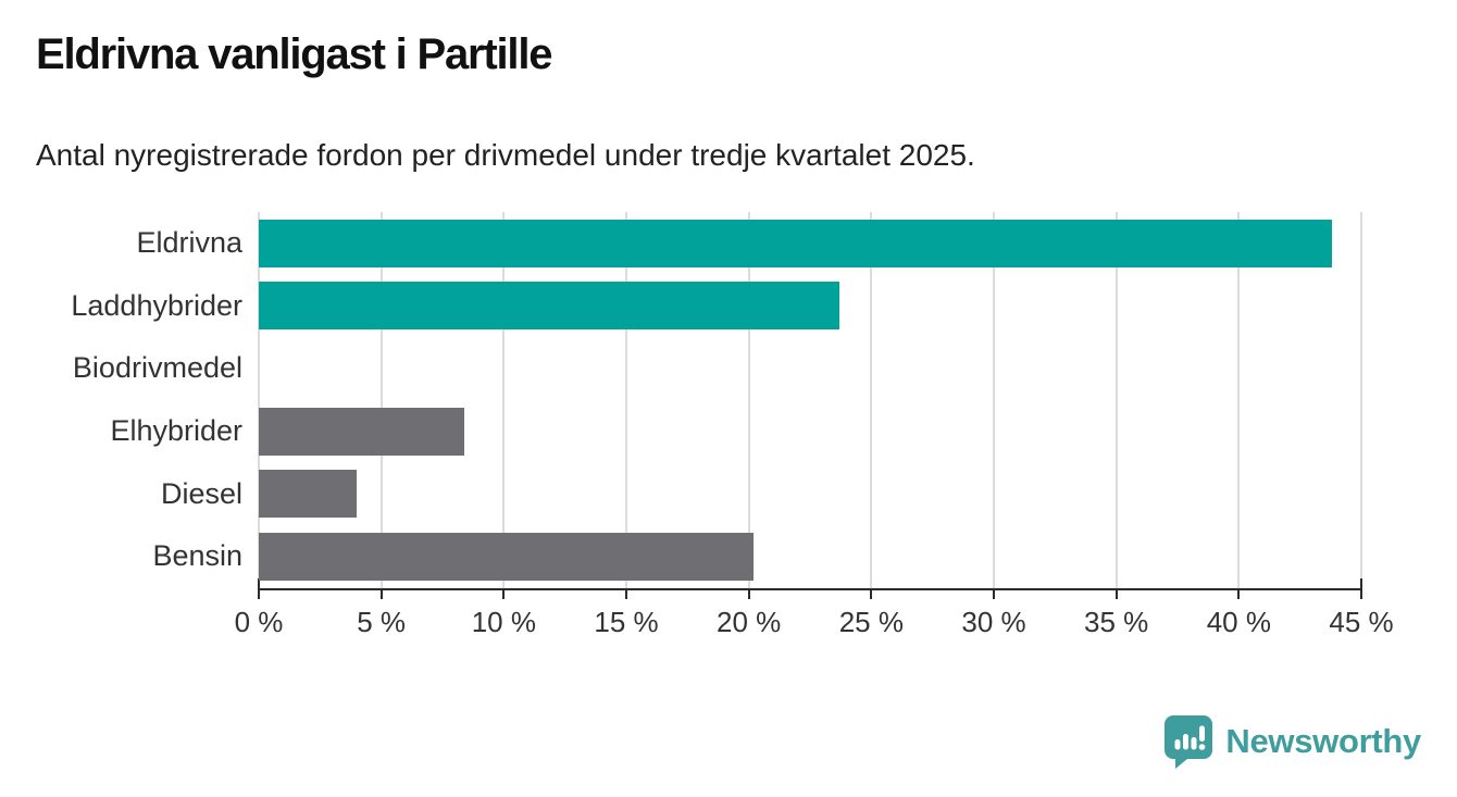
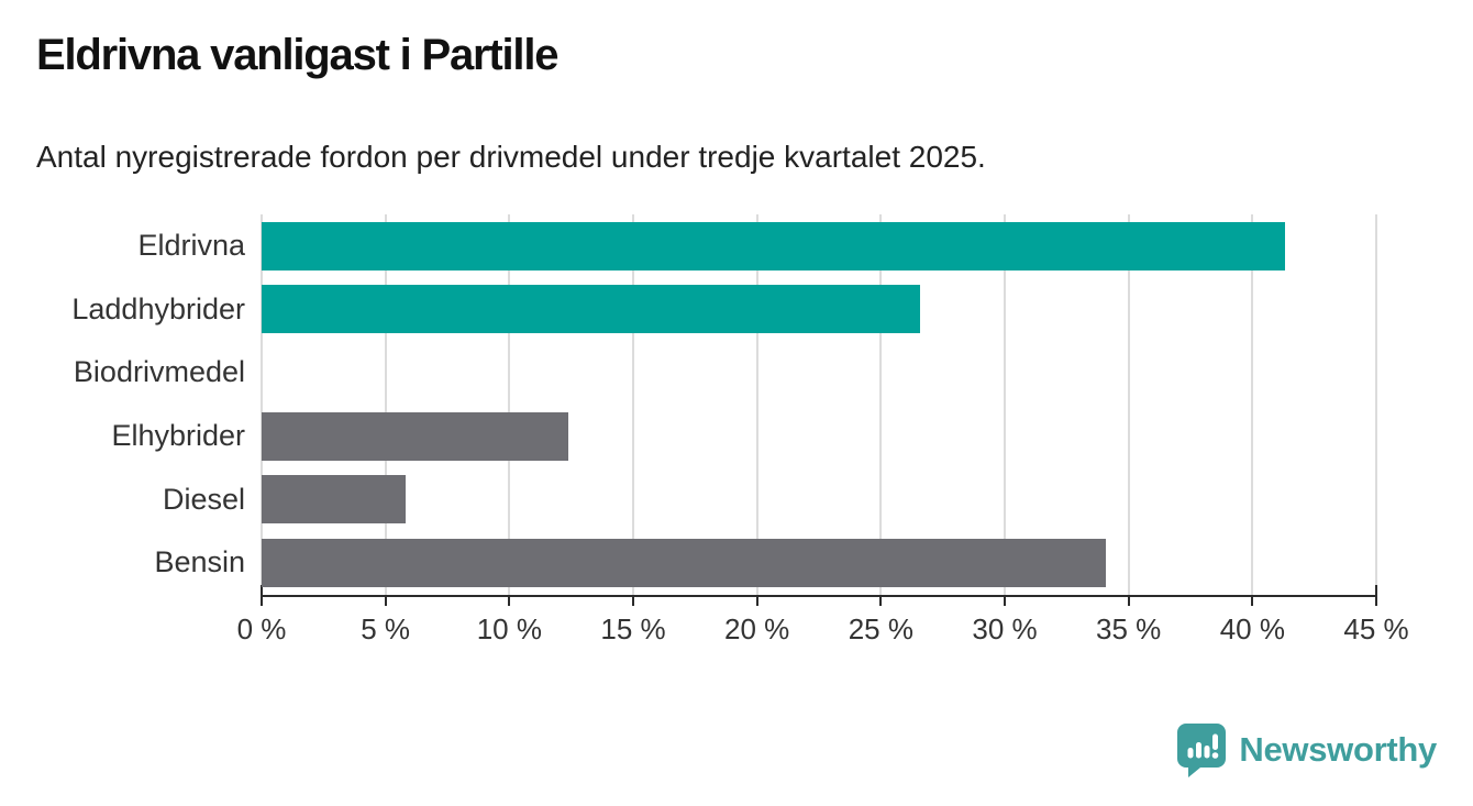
Eldrivna: 43.8% -> 41.3%
Laddhybrider: 23.7% -> 26.6%
Elhybrider: 8.4% -> 12.4%
Diesel: 4.0% -> 5.8%
Bensin: 20.2% -> 34.1%
